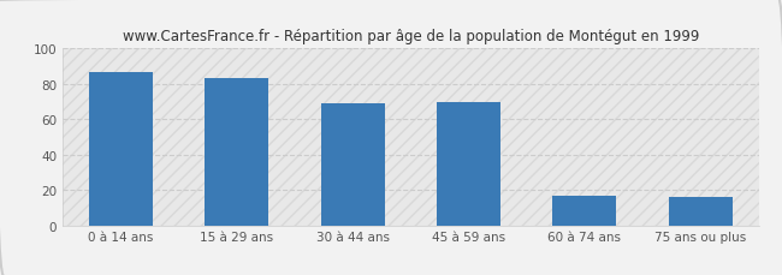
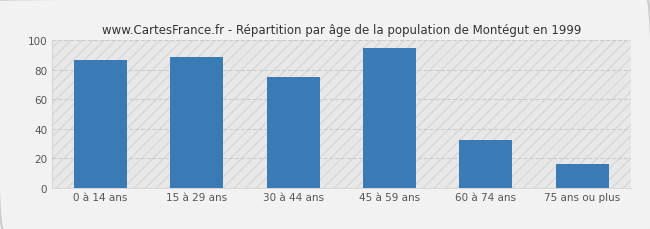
15 à 29 ans: 83 -> 89
30 à 44 ans: 69 -> 75
45 à 59 ans: 70 -> 95
60 à 74 ans: 17 -> 32
